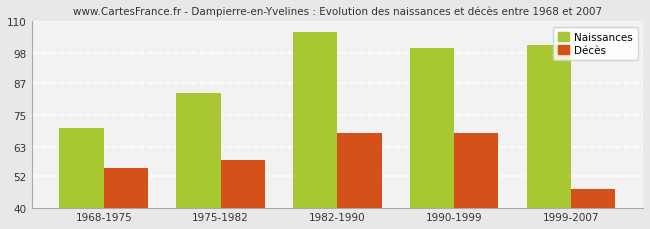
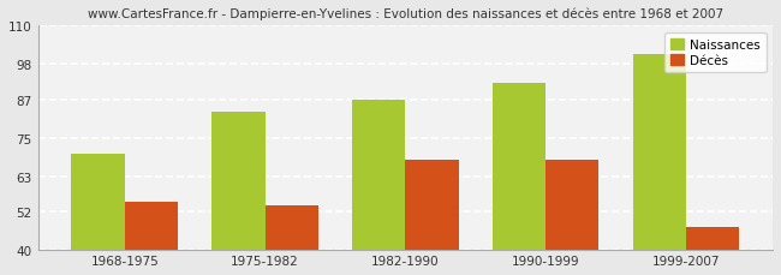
Décès/1975-1982: 58 -> 54
Naissances/1982-1990: 106 -> 87
Naissances/1990-1999: 100 -> 92
